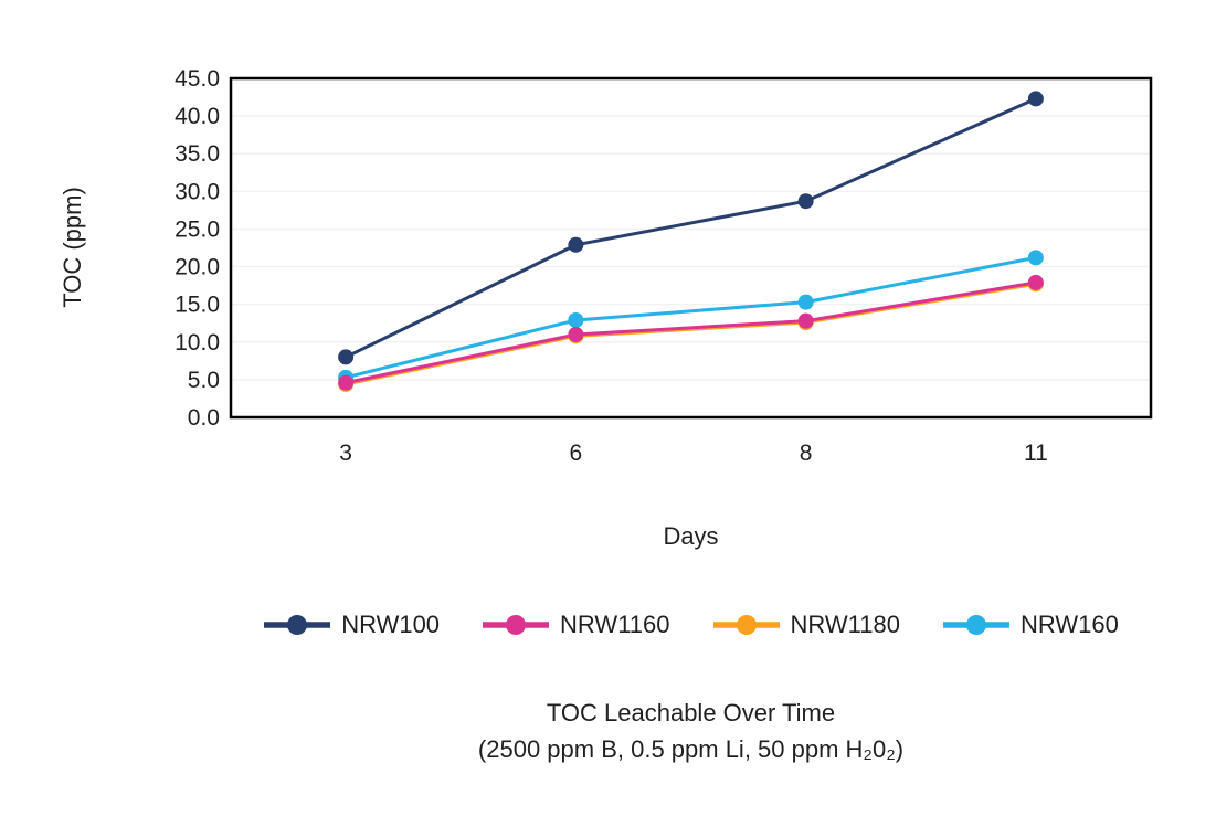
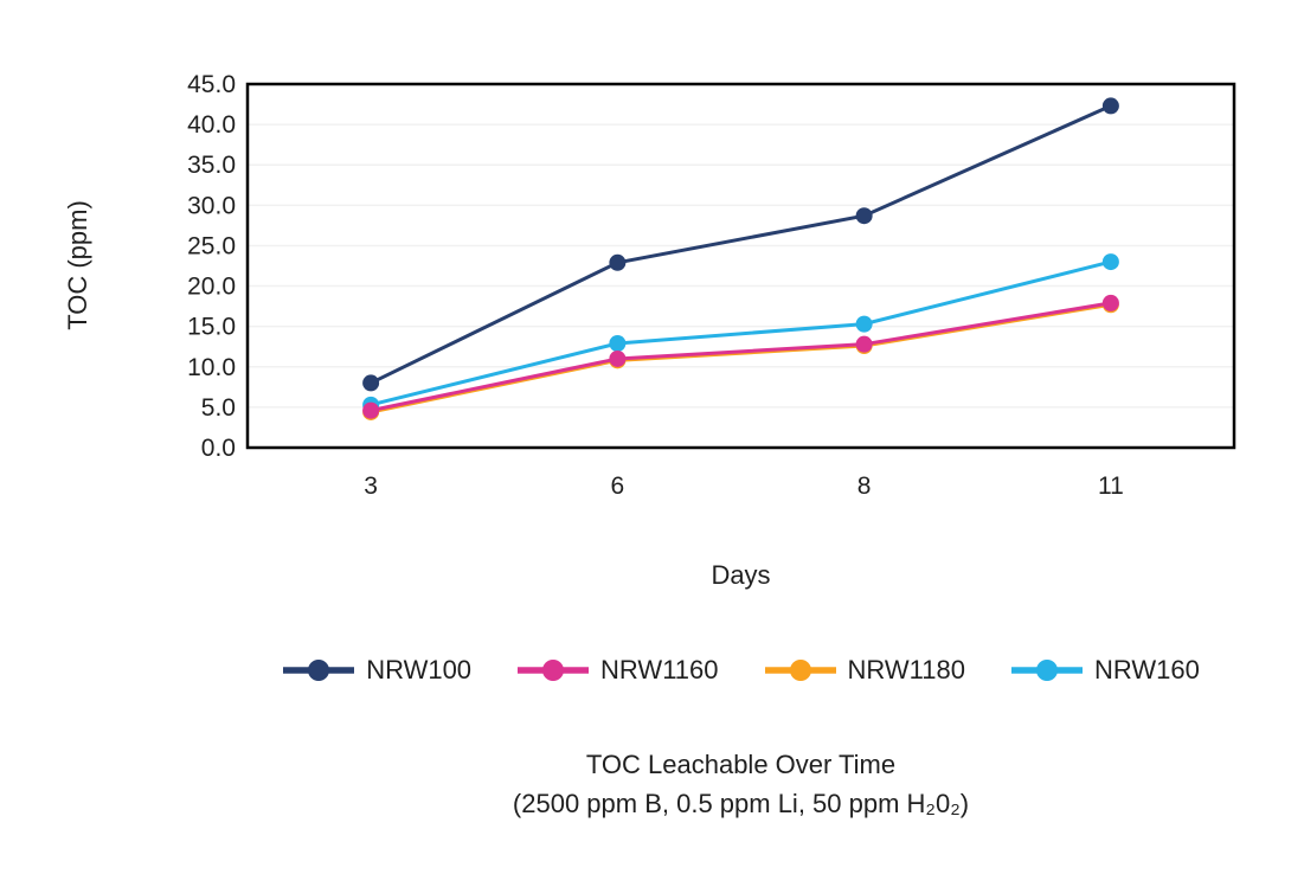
NRW160/11: 21 -> 23
